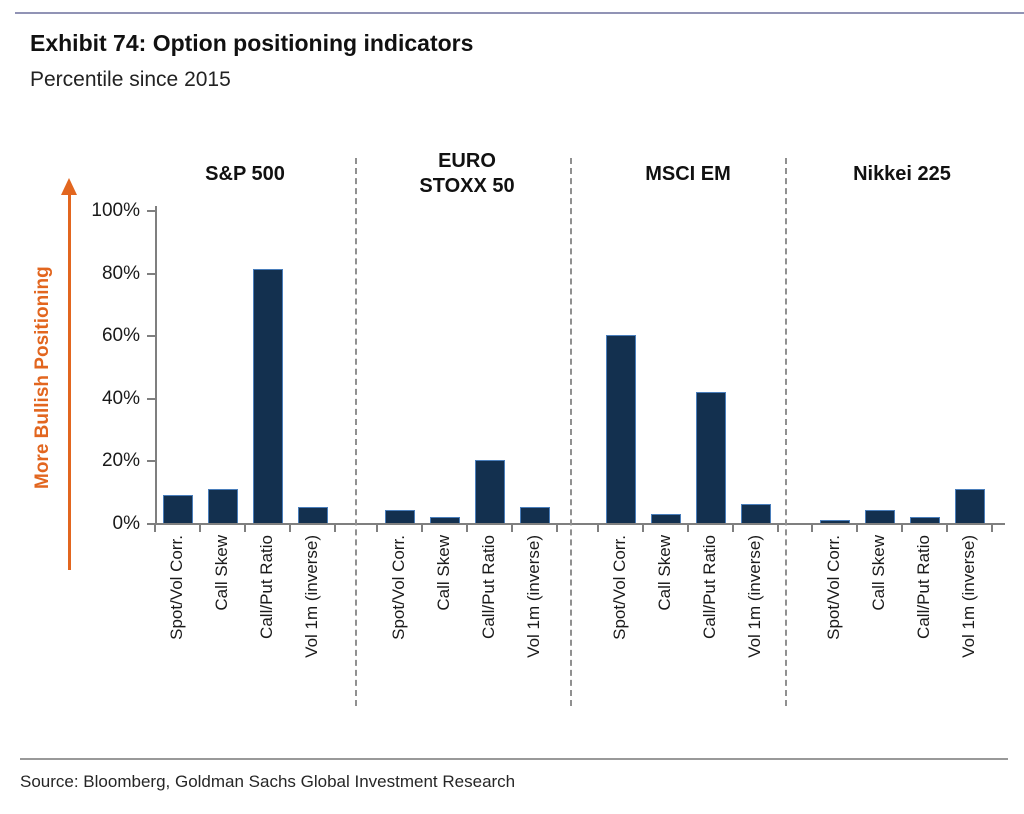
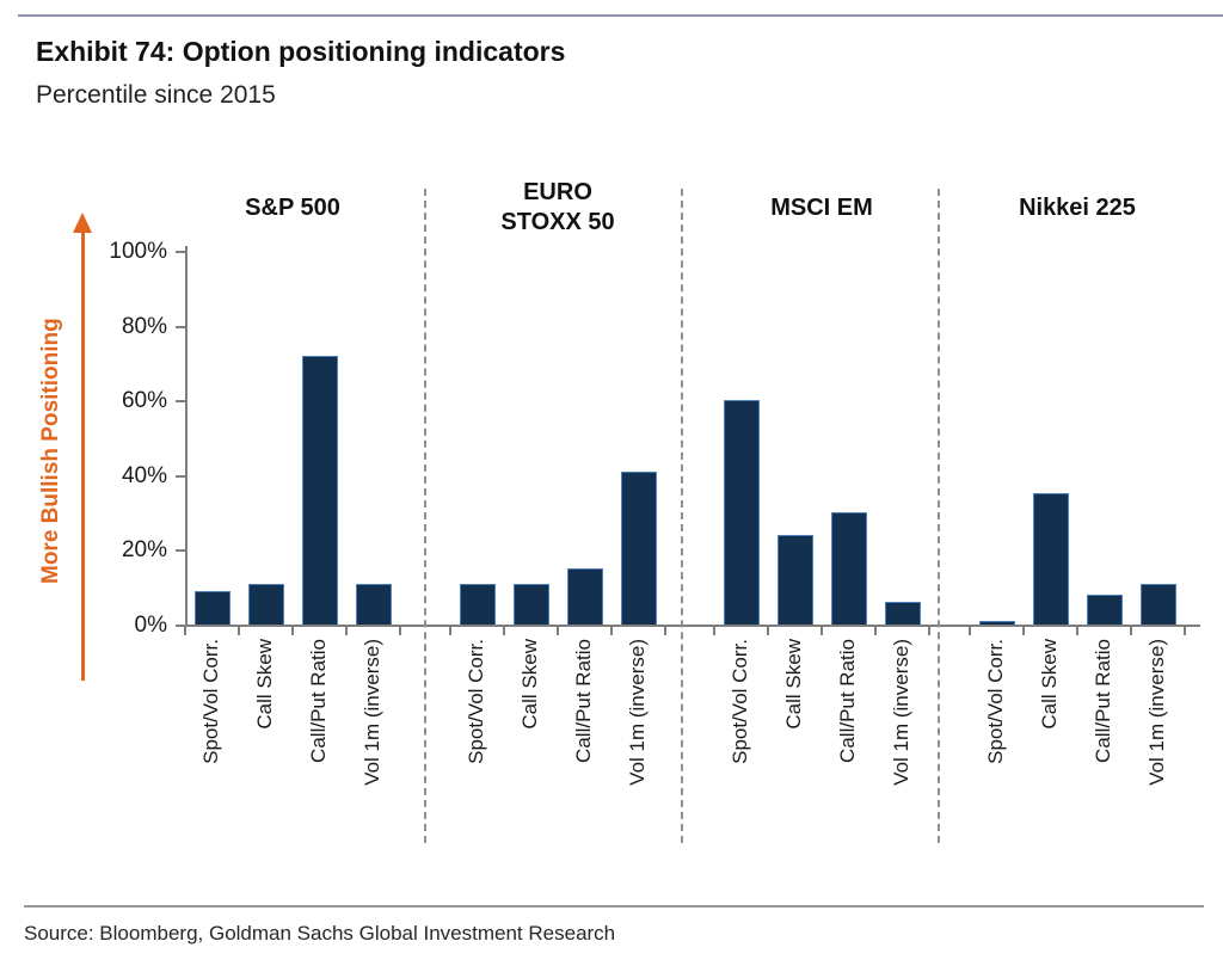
EURO STOXX 50/Spot/Vol Corr.: 4% -> 11%
EURO STOXX 50/Call Skew: 2% -> 11%
MSCI EM/Call Skew: 3% -> 24%
Nikkei 225/Call Skew: 4% -> 35%
S&P 500/Call/Put Ratio: 81% -> 72%
EURO STOXX 50/Call/Put Ratio: 20% -> 15%
MSCI EM/Call/Put Ratio: 42% -> 30%
Nikkei 225/Call/Put Ratio: 2% -> 8%
S&P 500/Vol 1m (inverse): 5% -> 11%
EURO STOXX 50/Vol 1m (inverse): 5% -> 41%
